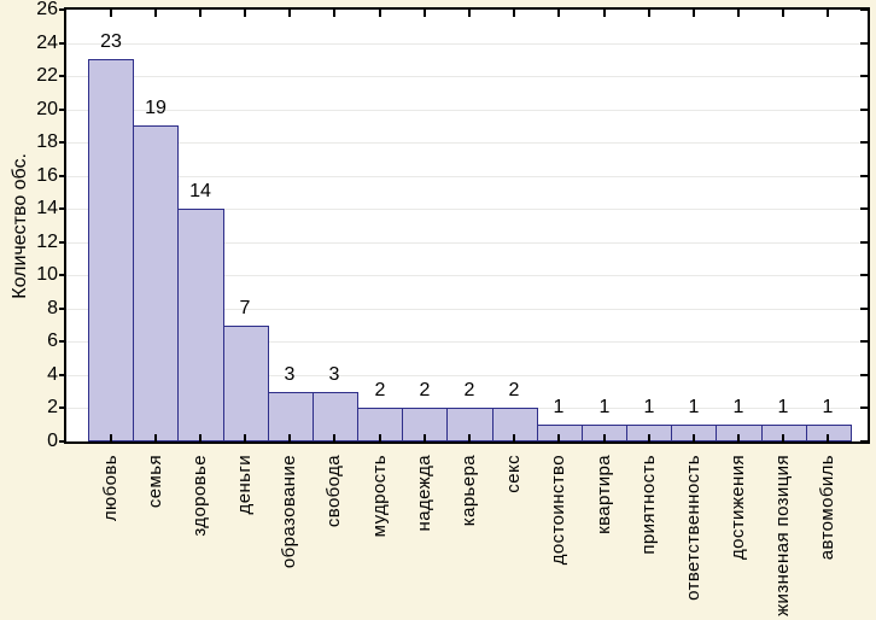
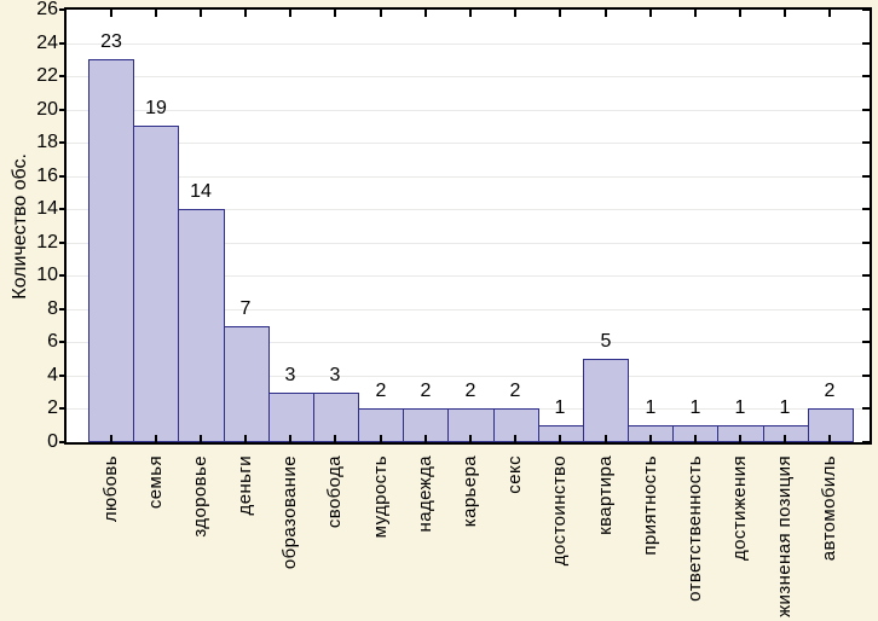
квартира: 1 -> 5
автомобиль: 1 -> 2
